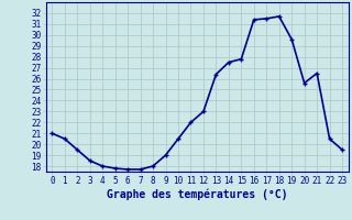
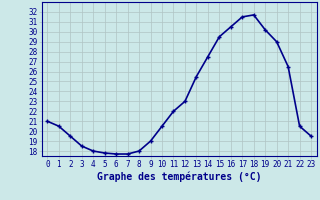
13: 26.4 -> 25.5
15: 27.8 -> 29.5
16: 31.4 -> 30.5
19: 29.6 -> 30.2
20: 25.6 -> 29.0
